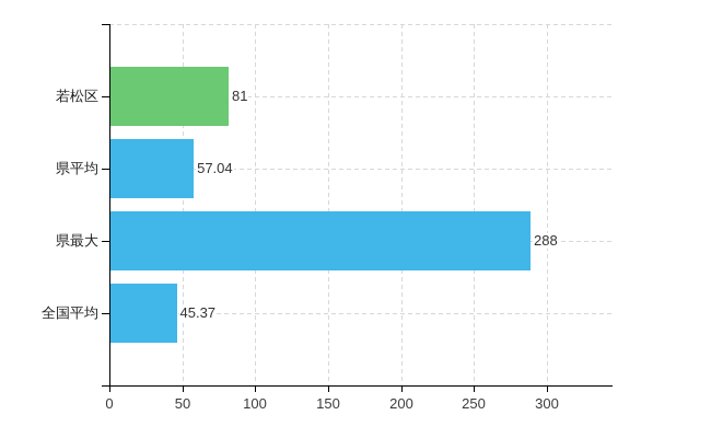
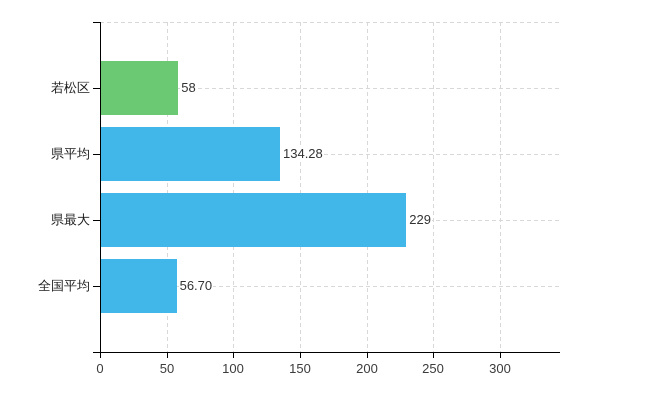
若松区: 81 -> 58
県平均: 57.04 -> 134.28
県最大: 288 -> 229
全国平均: 45.37 -> 56.70
